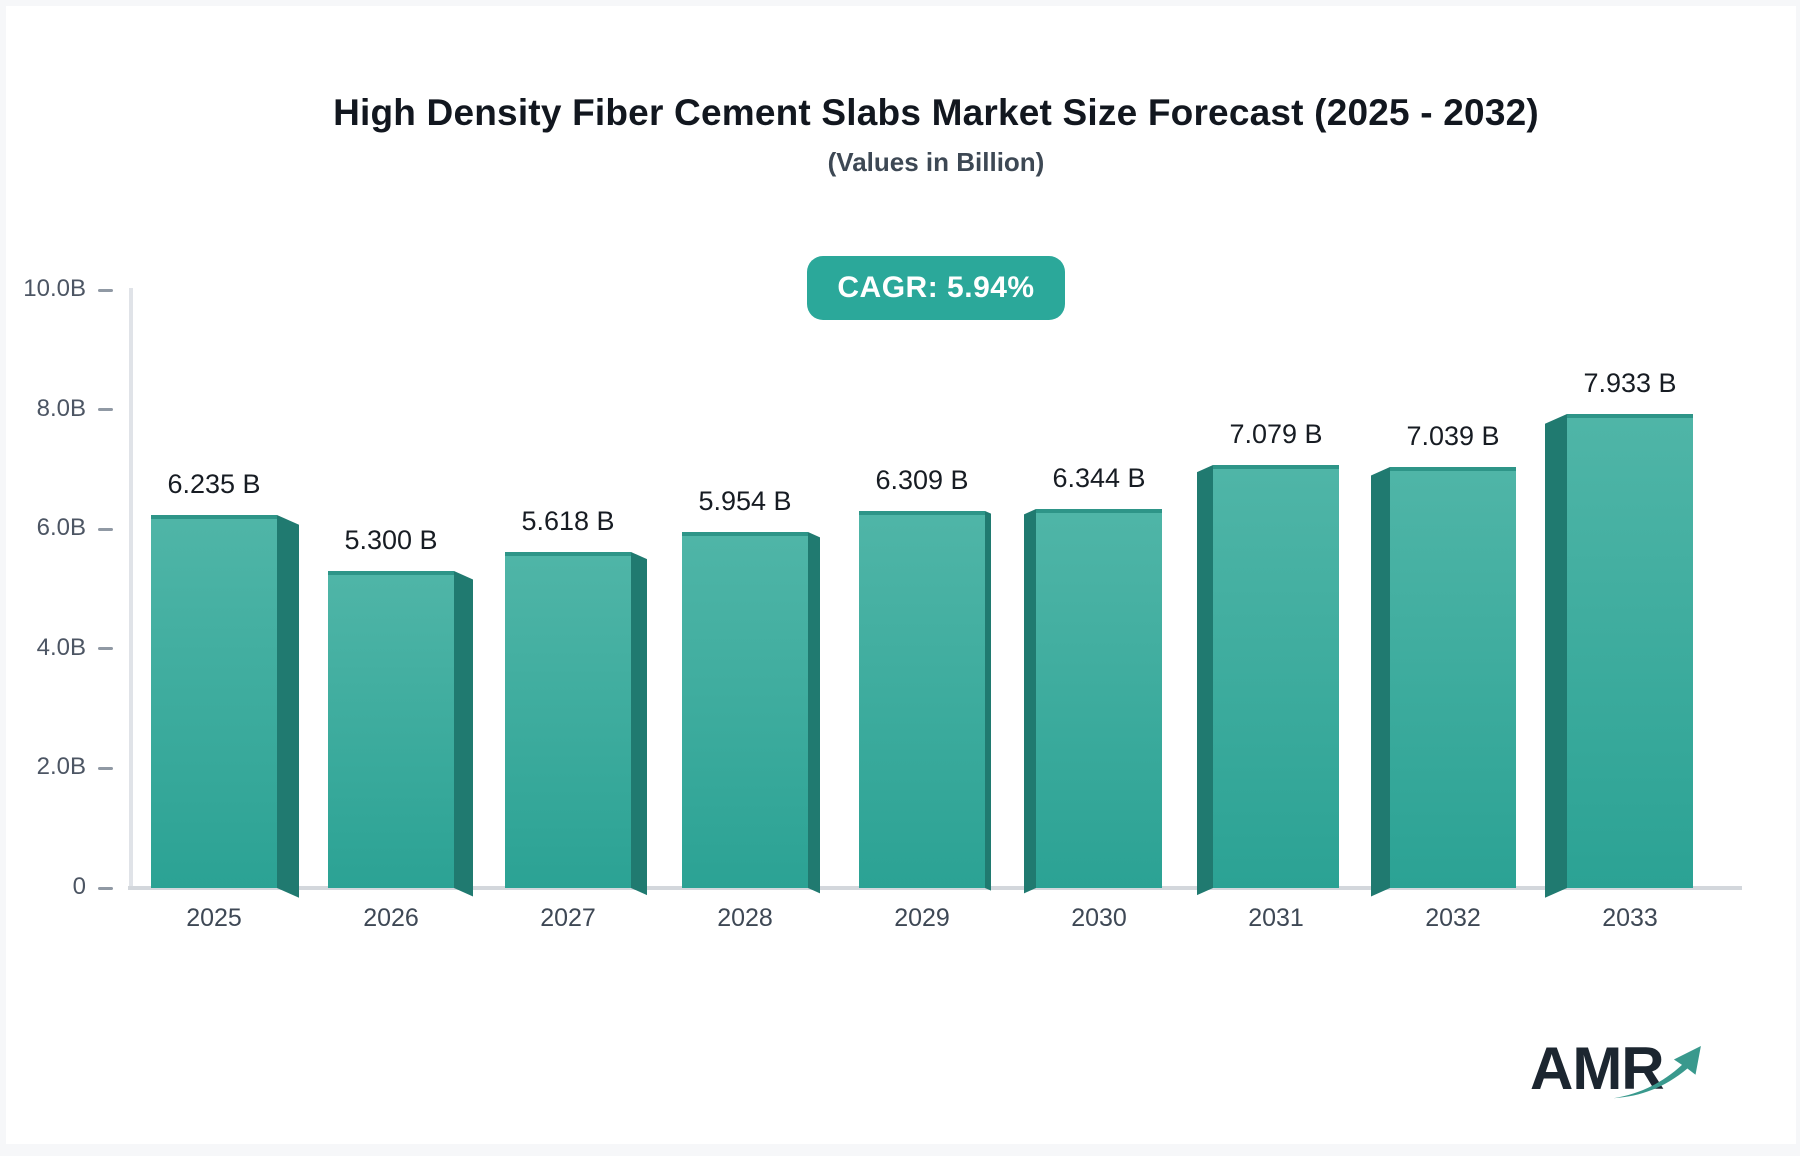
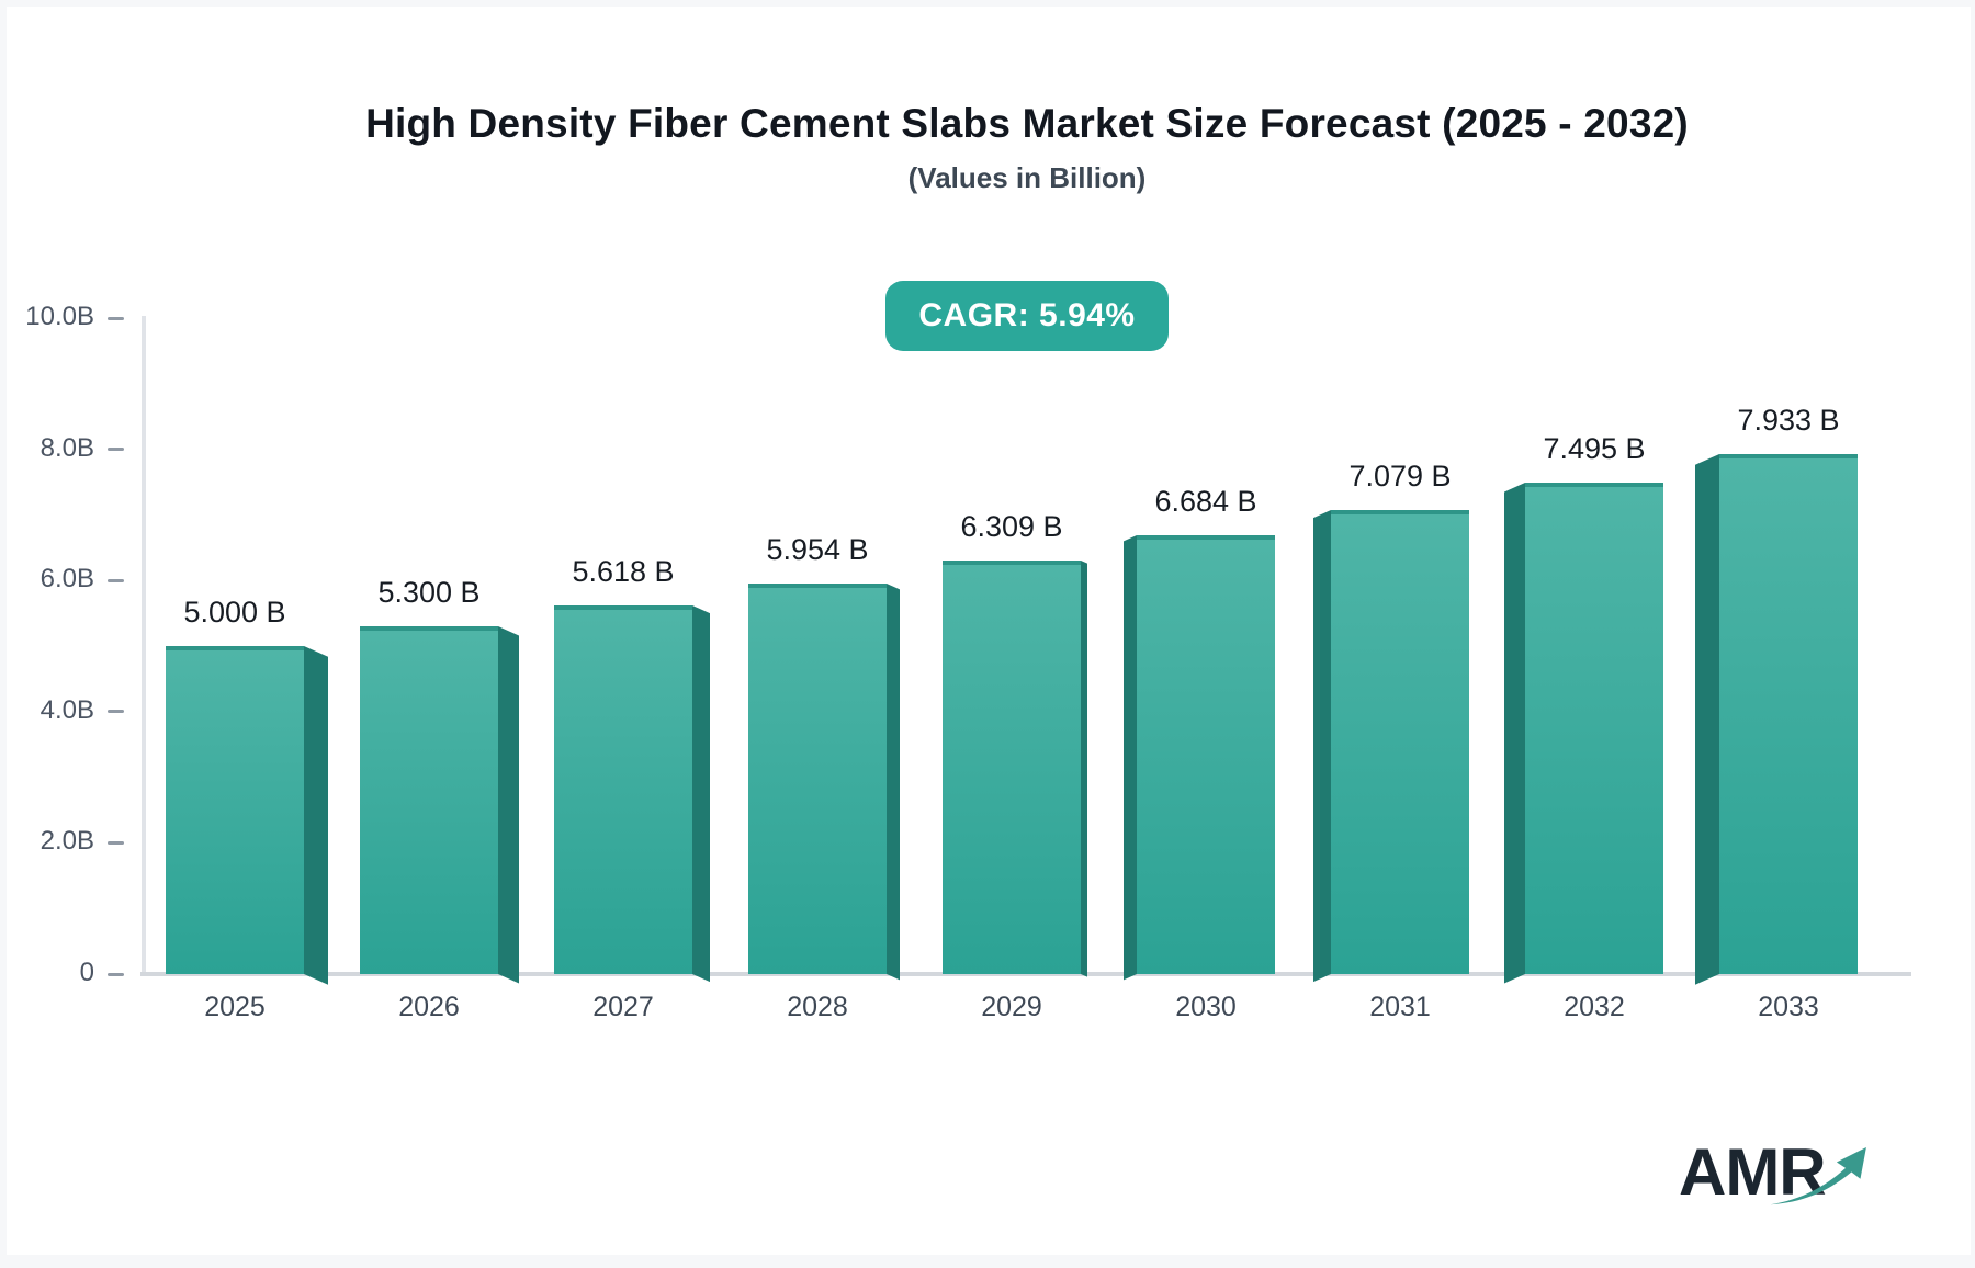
2025: 6.235 -> 5.000
2030: 6.344 -> 6.684
2032: 7.039 -> 7.495
